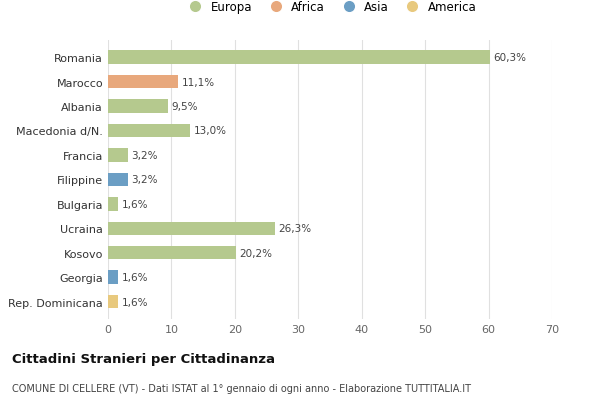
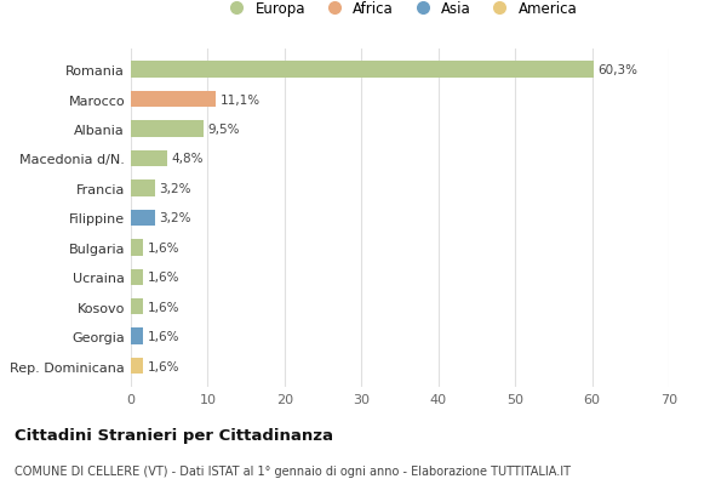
Macedonia d/N.: 13,0% -> 4,8%
Ucraina: 26,3% -> 1,6%
Kosovo: 20,2% -> 1,6%
